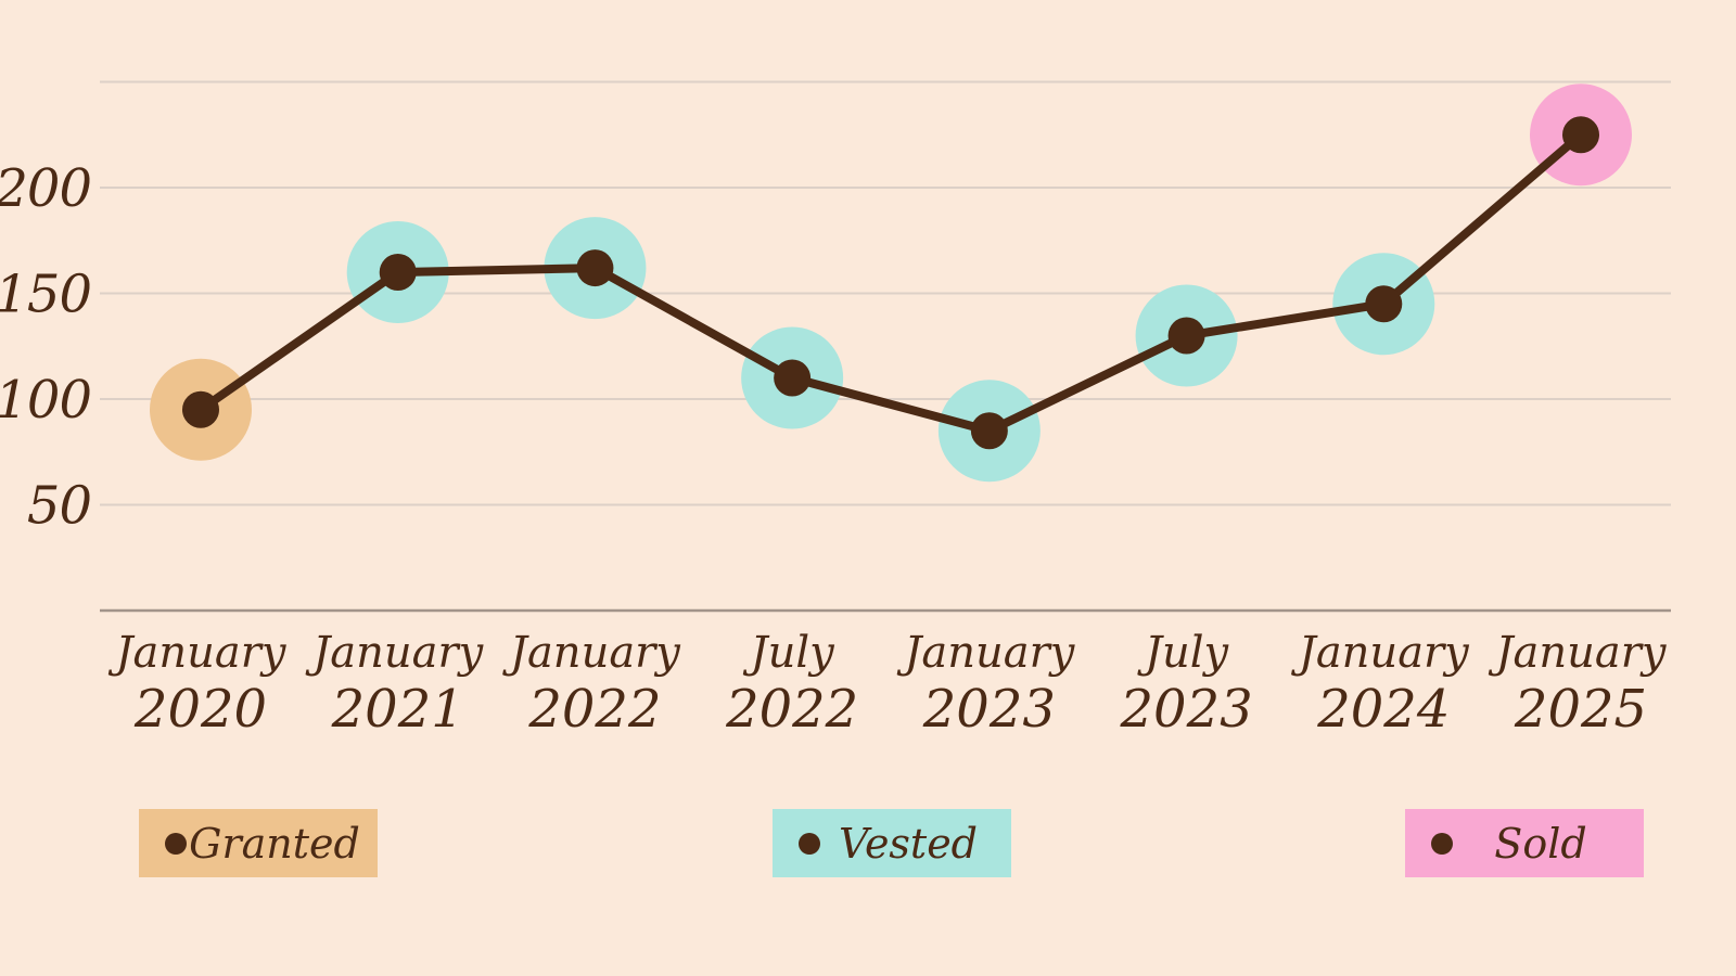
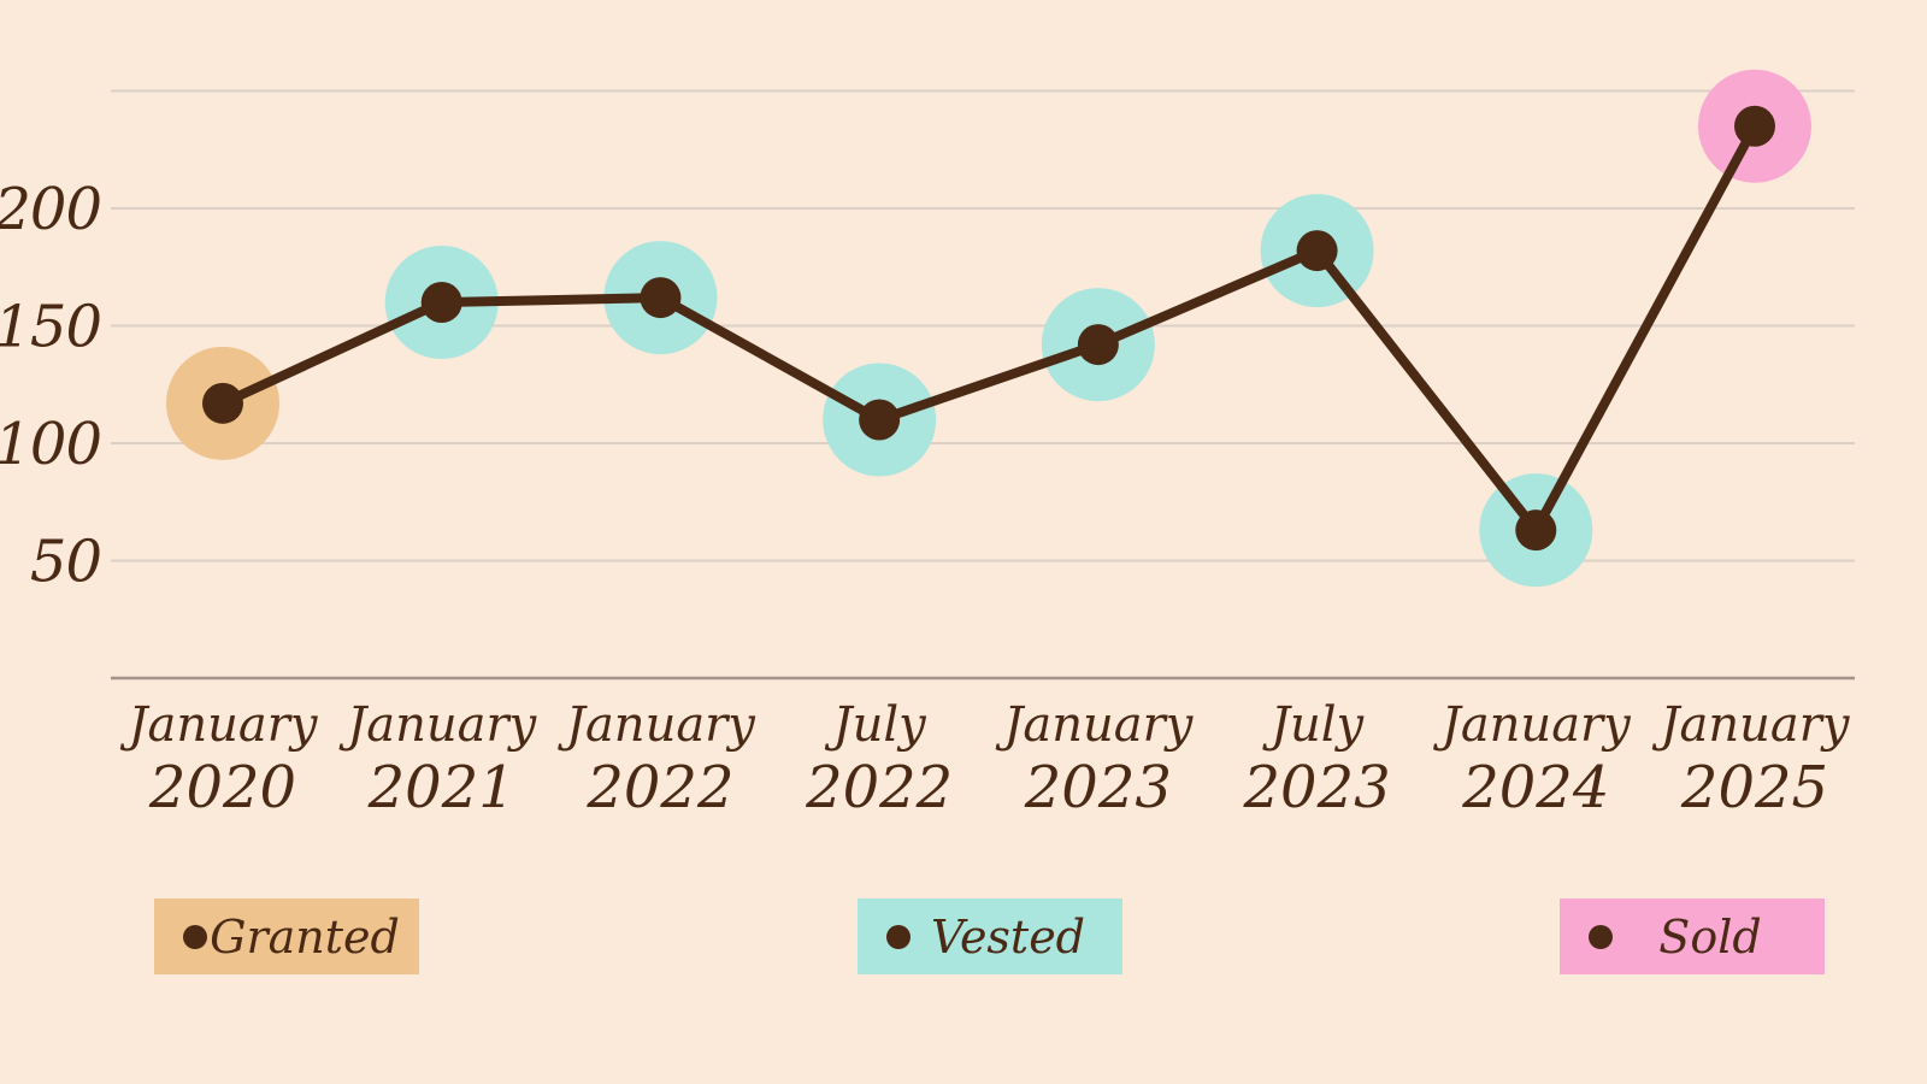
January 2020: 95 -> 117
January 2023: 85 -> 142
July 2023: 130 -> 182
January 2024: 145 -> 63
January 2025: 225 -> 235
